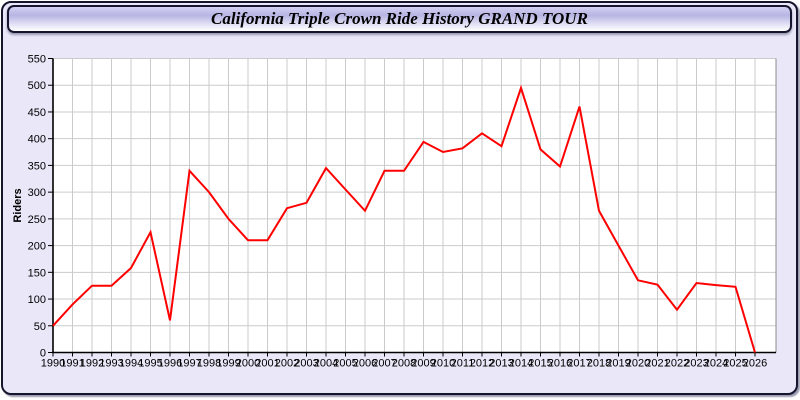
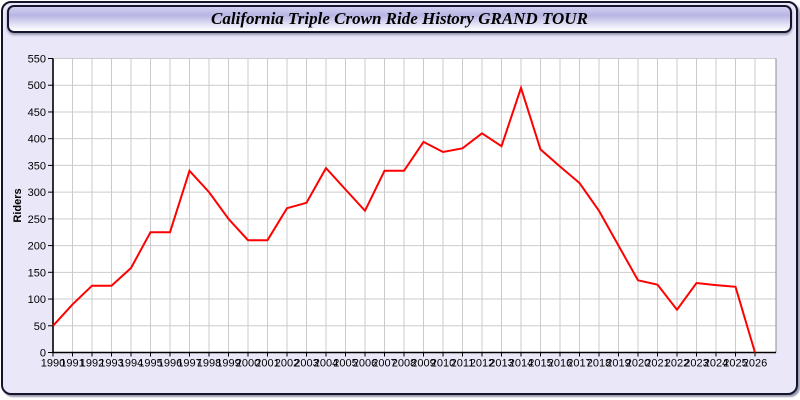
1996: 60 -> 220
2017: 460 -> 320
